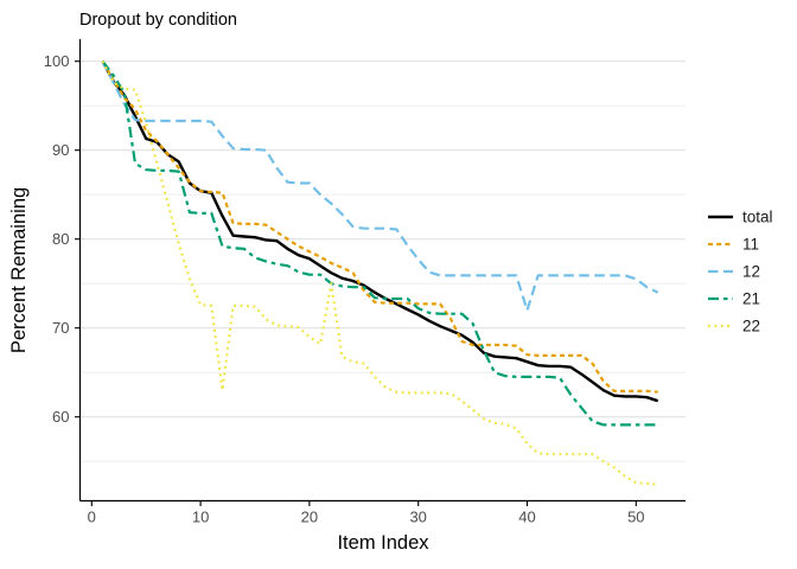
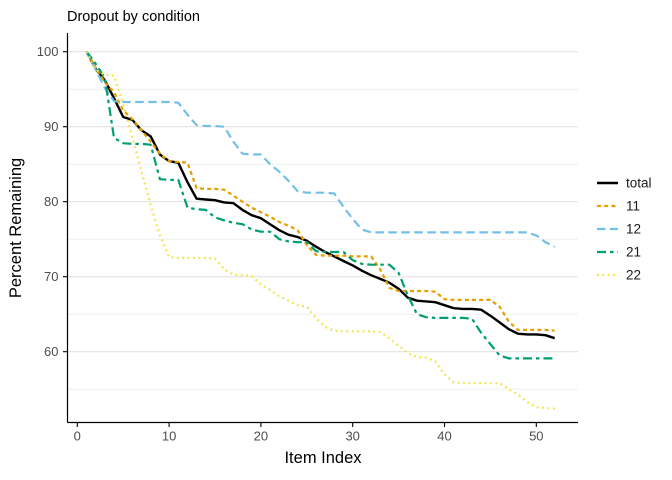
22/12: 63 -> 72
22/22: 75 -> 67
12/40: 72 -> 76
